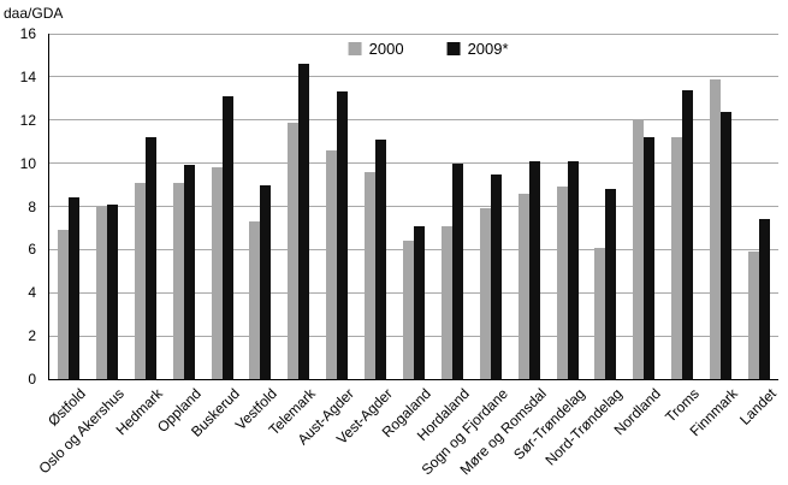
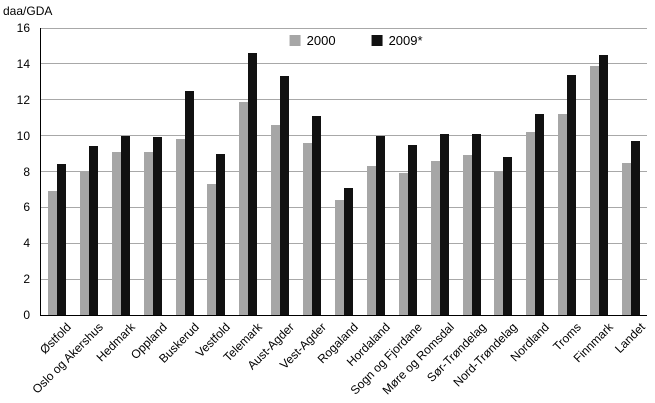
2009*/Oslo og Akershus: 8.1 -> 9.4
2009*/Hedmark: 11.2 -> 10.0
2009*/Buskerud: 13.1 -> 12.5
2000/Hordaland: 7.1 -> 8.3
2000/Nord-Trøndelag: 6.1 -> 8.0
2000/Nordland: 12.0 -> 10.2
2009*/Finnmark: 12.4 -> 14.5
2000/Landet: 5.9 -> 8.5
2009*/Landet: 7.4 -> 9.7
